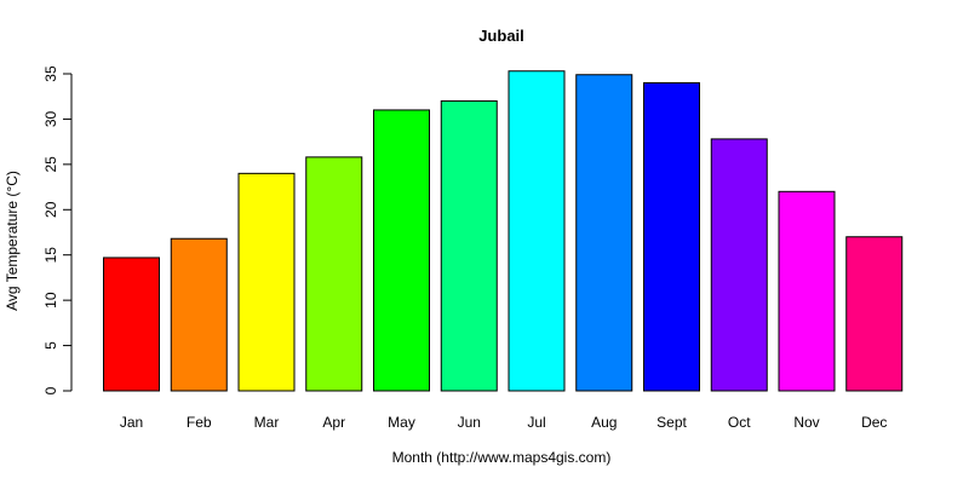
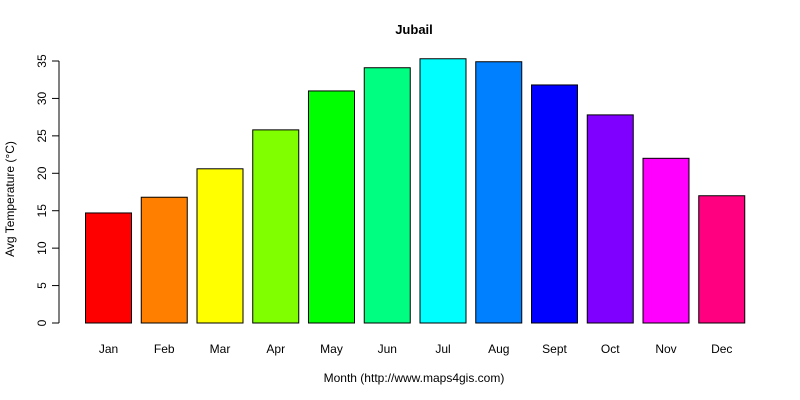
Mar: 24 -> 21
Jun: 32 -> 34
Sept: 34 -> 32
